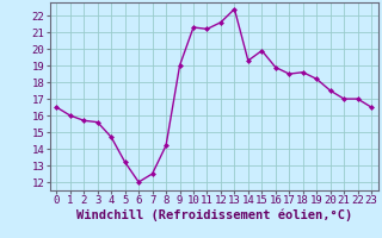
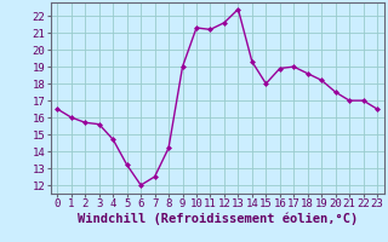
15: 19.9 -> 18.0
17: 18.5 -> 19.0
